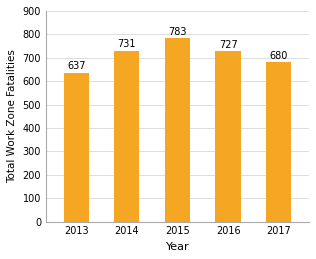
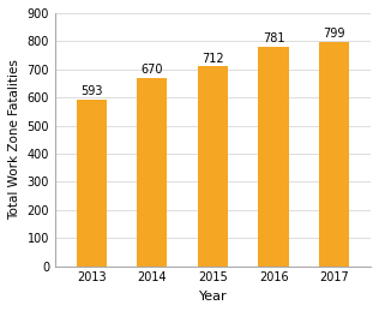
2013: 637 -> 593
2014: 731 -> 670
2015: 783 -> 712
2016: 727 -> 781
2017: 680 -> 799
